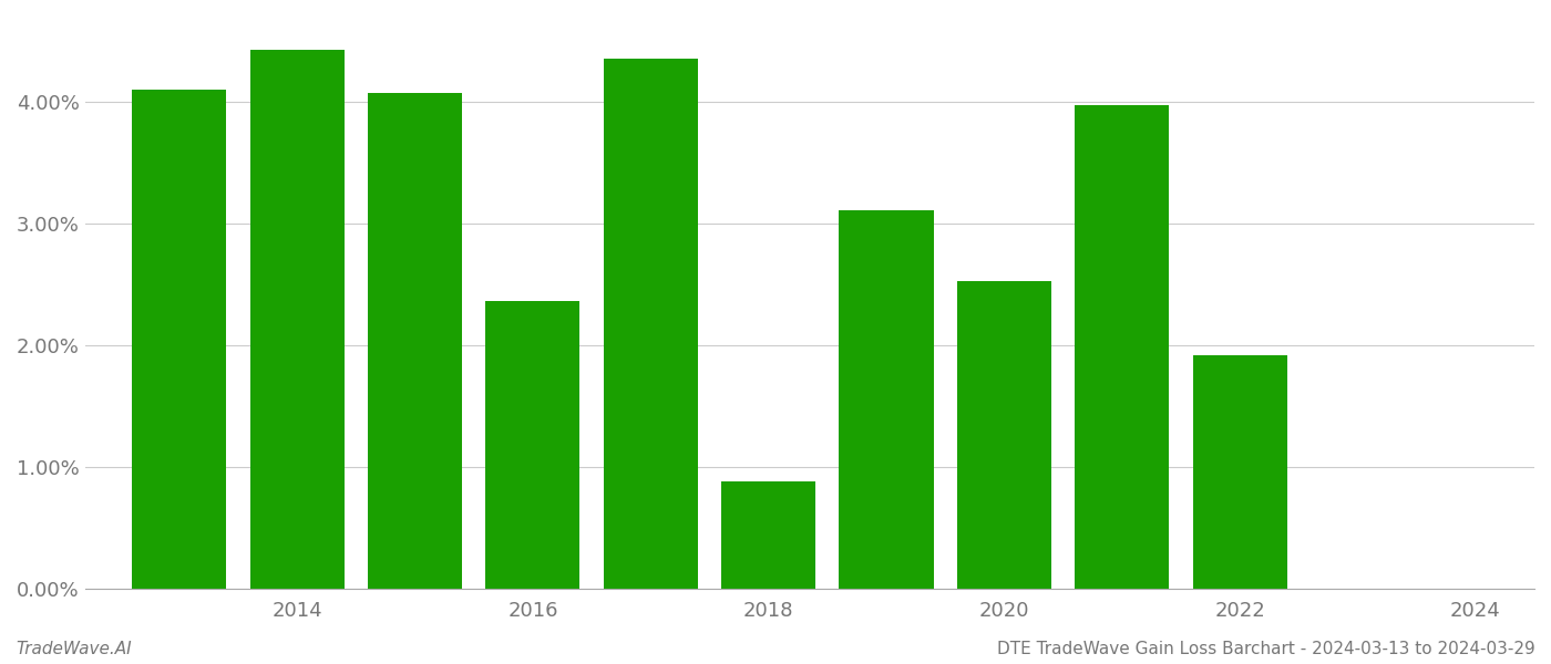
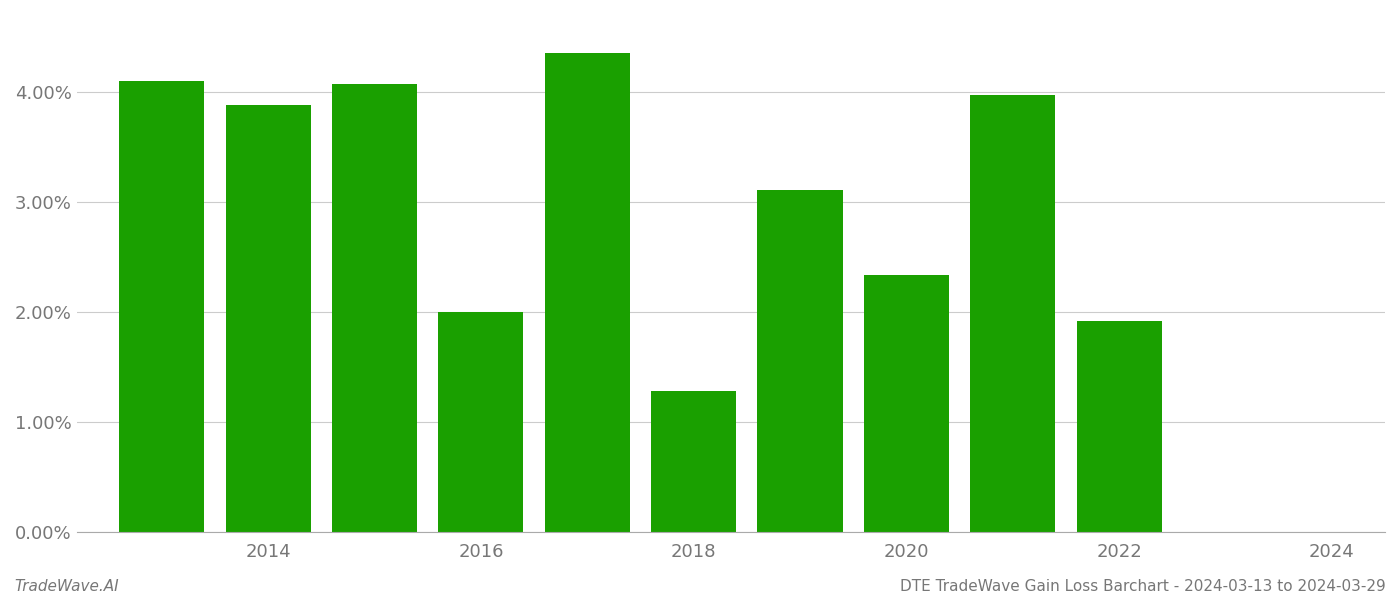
2014: 4.43% -> 3.88%
2016: 2.36% -> 2.00%
2018: 0.88% -> 1.28%
2020: 2.53% -> 2.34%
